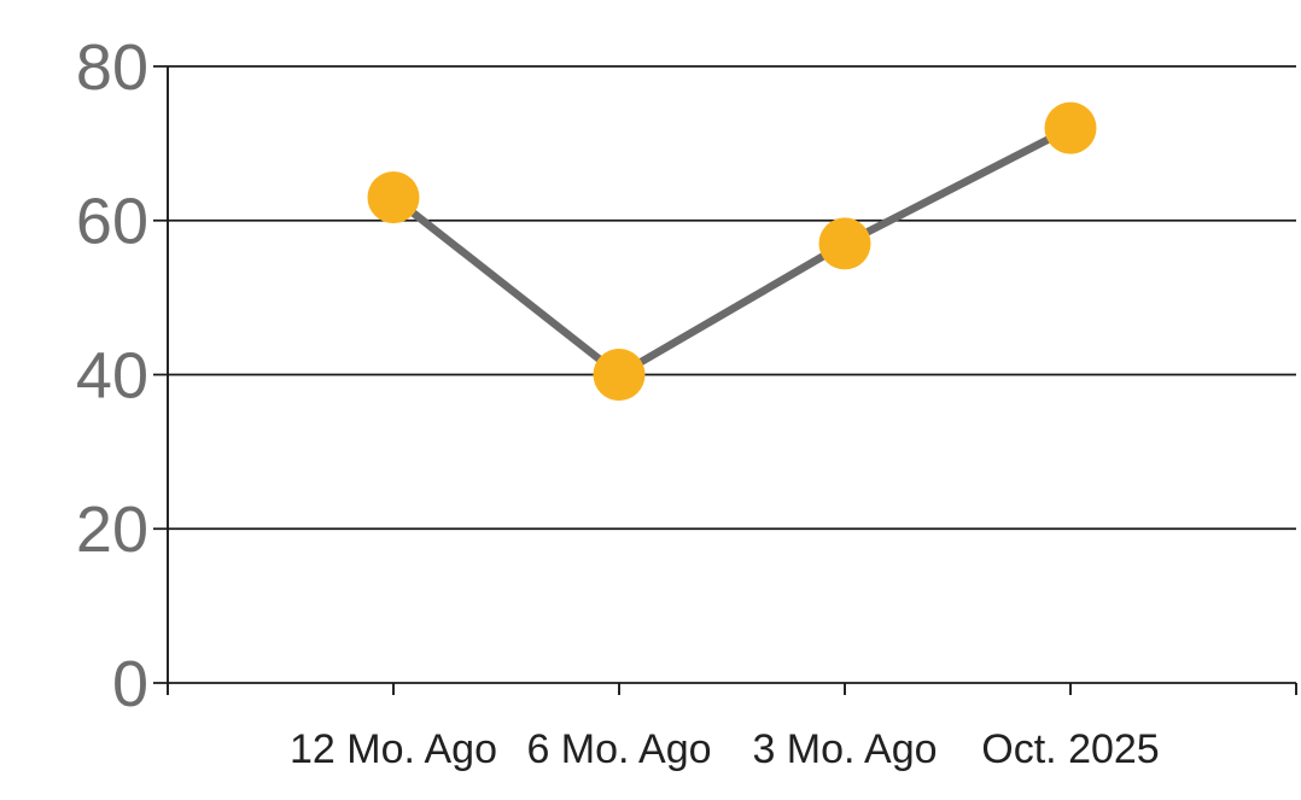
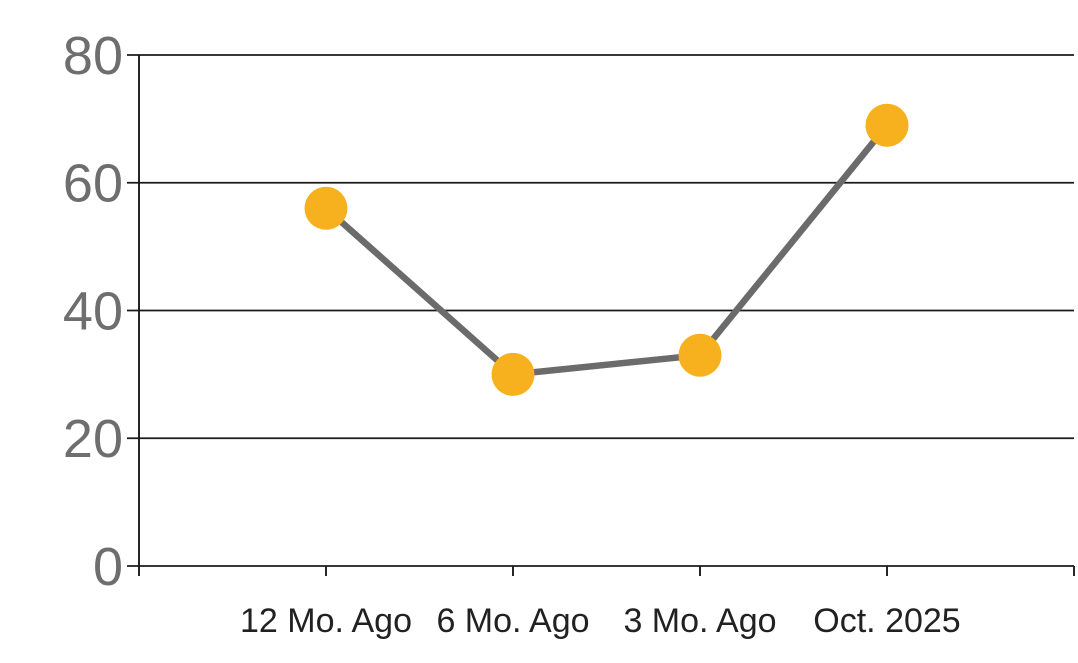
12 Mo. Ago: 63 -> 56
6 Mo. Ago: 40 -> 30
3 Mo. Ago: 57 -> 33
Oct. 2025: 72 -> 69
